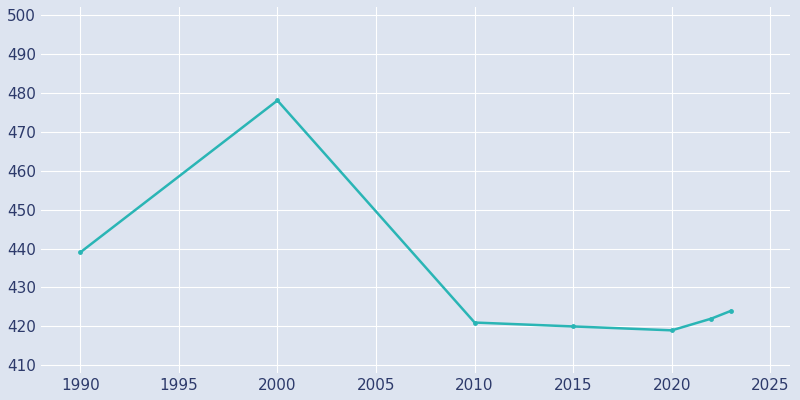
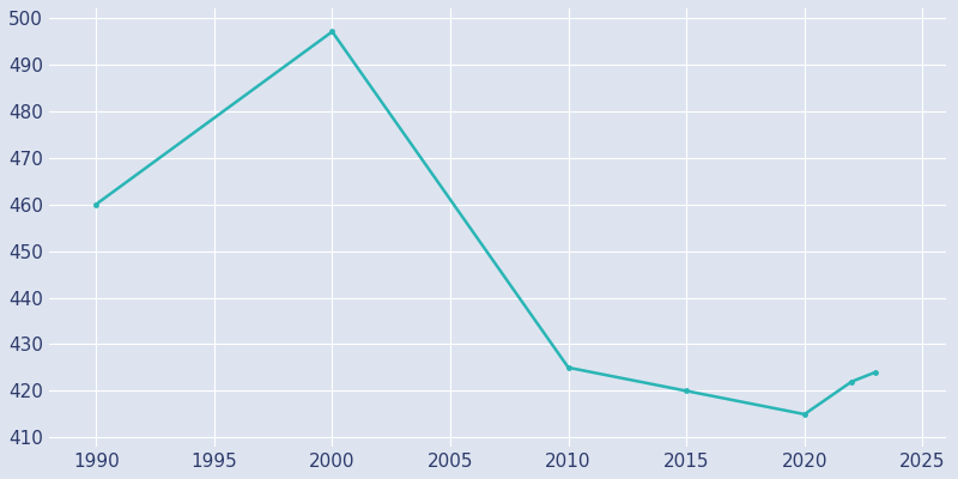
1990: 439 -> 460
2000: 478 -> 497
2010: 421 -> 425
2020: 419 -> 415
